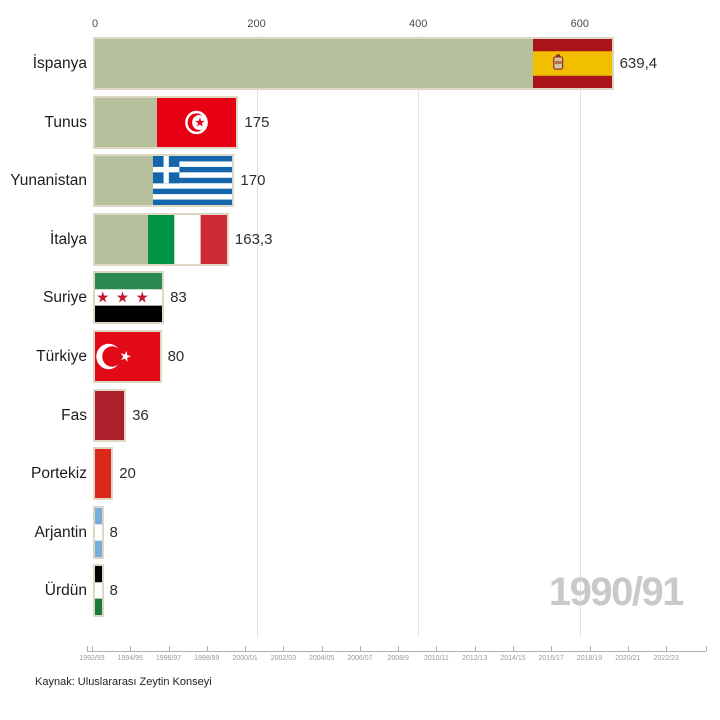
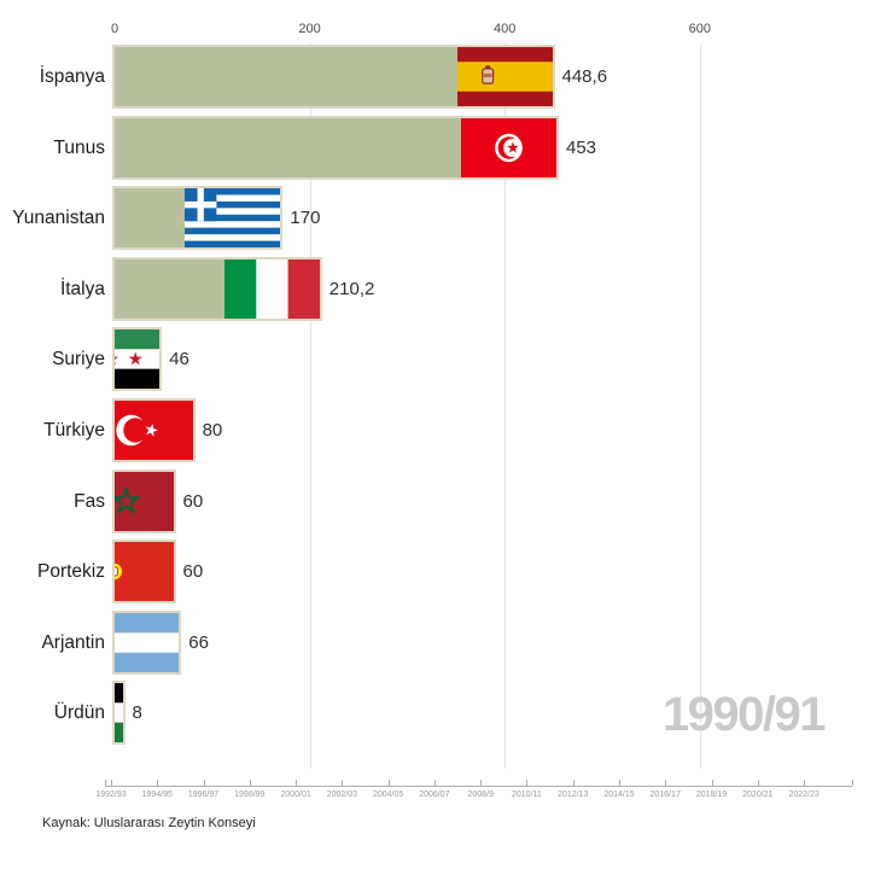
İspanya: 639,4 -> 448,6
Tunus: 175 -> 453
İtalya: 163,3 -> 210,2
Suriye: 83 -> 46
Fas: 36 -> 60
Portekiz: 20 -> 60
Arjantin: 8 -> 66
